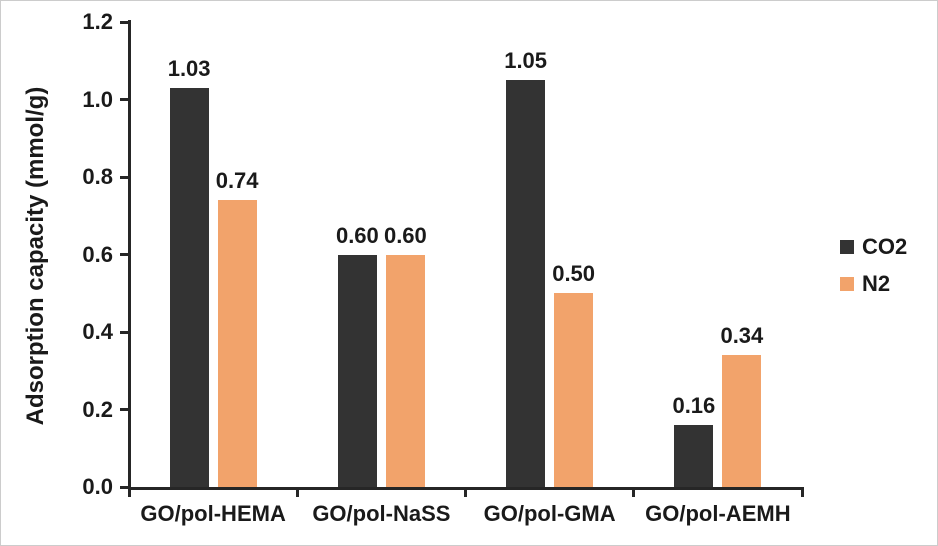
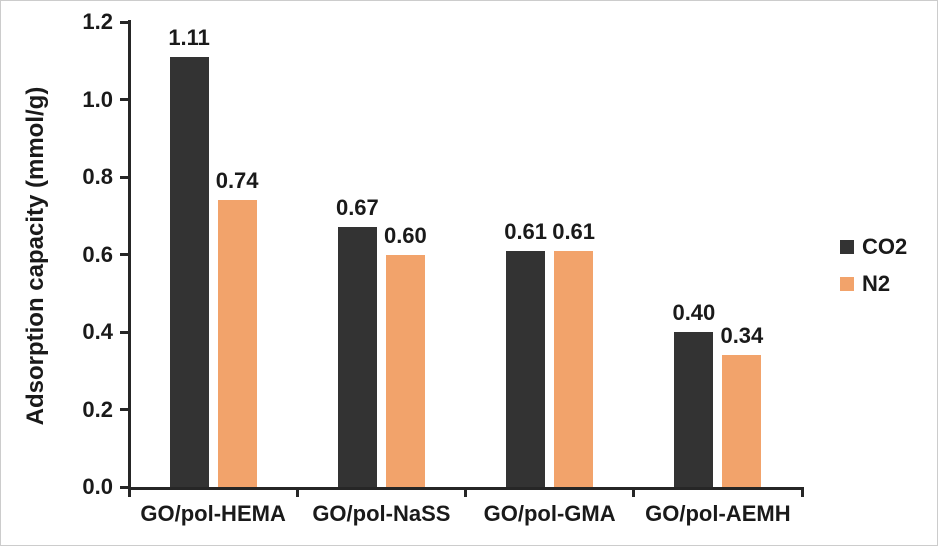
CO2/GO/pol-HEMA: 1.03 -> 1.11
CO2/GO/pol-NaSS: 0.60 -> 0.67
CO2/GO/pol-GMA: 1.05 -> 0.61
N2/GO/pol-GMA: 0.50 -> 0.61
CO2/GO/pol-AEMH: 0.16 -> 0.40
